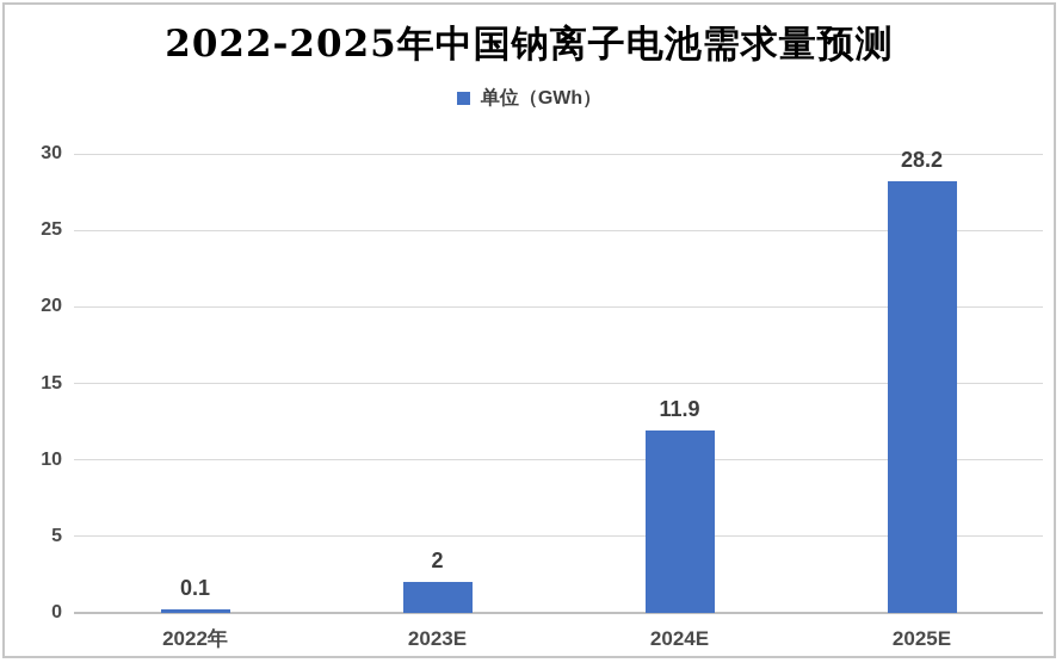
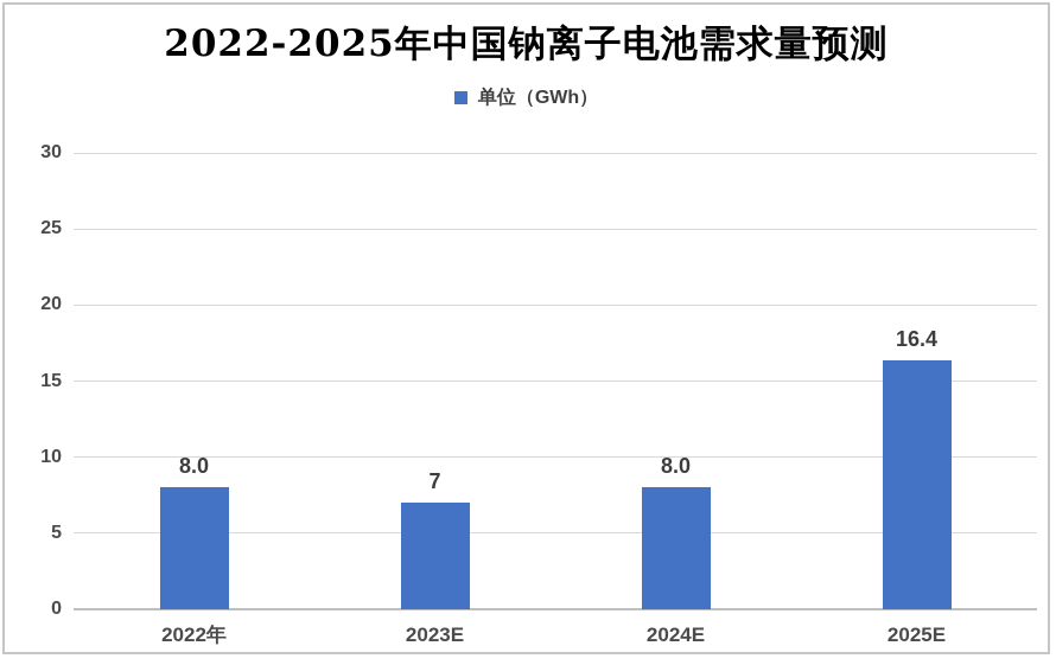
2022年: 0.1 -> 8.0
2023E: 2 -> 7
2024E: 11.9 -> 8.0
2025E: 28.2 -> 16.4
